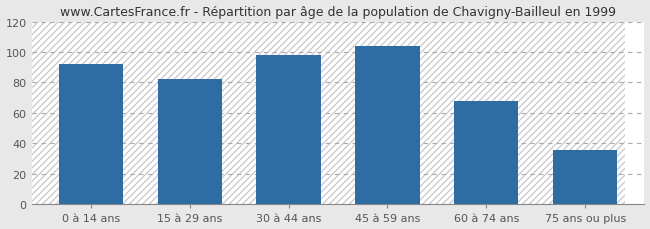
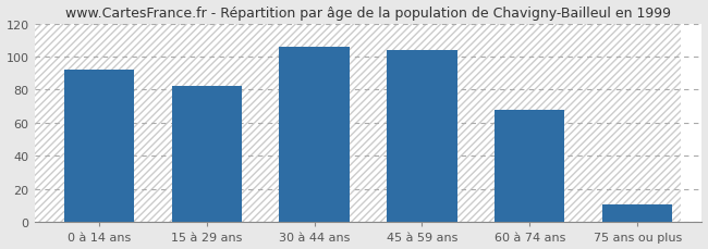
30 à 44 ans: 98 -> 106
75 ans ou plus: 36 -> 11
